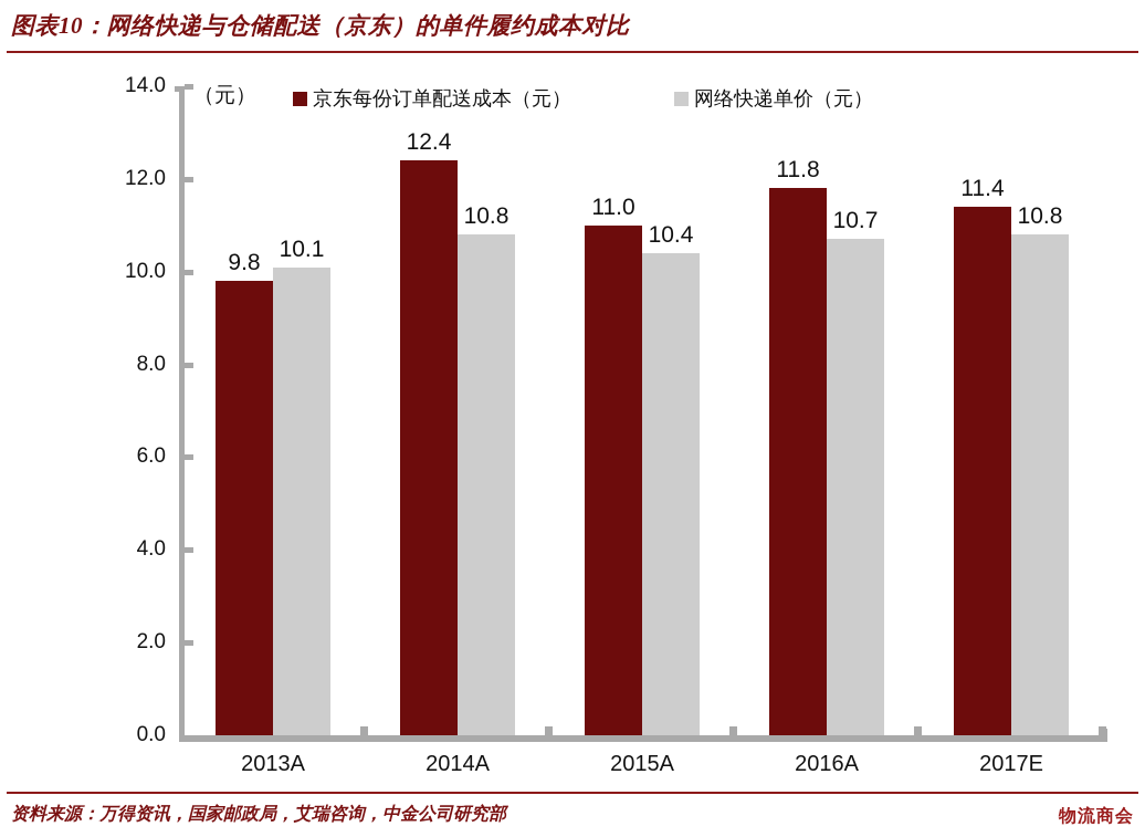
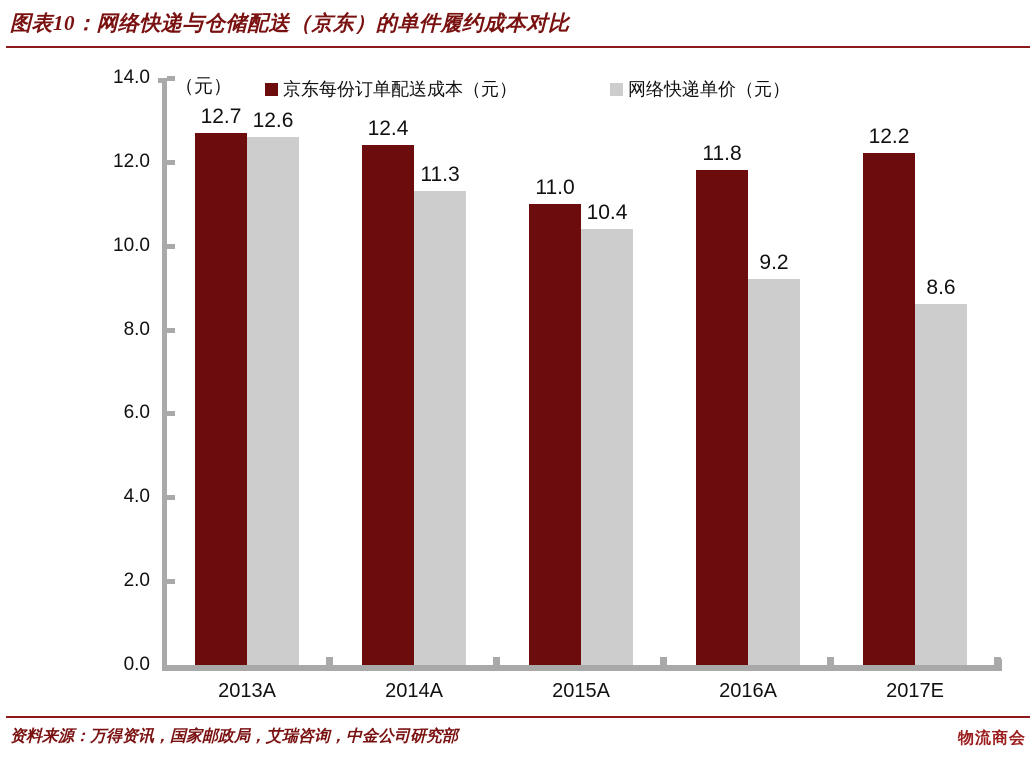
京东每份订单配送成本（元）/2013A: 9.8 -> 12.7
网络快递单价（元）/2013A: 10.1 -> 12.6
网络快递单价（元）/2014A: 10.8 -> 11.3
网络快递单价（元）/2016A: 10.7 -> 9.2
京东每份订单配送成本（元）/2017E: 11.4 -> 12.2
网络快递单价（元）/2017E: 10.8 -> 8.6
